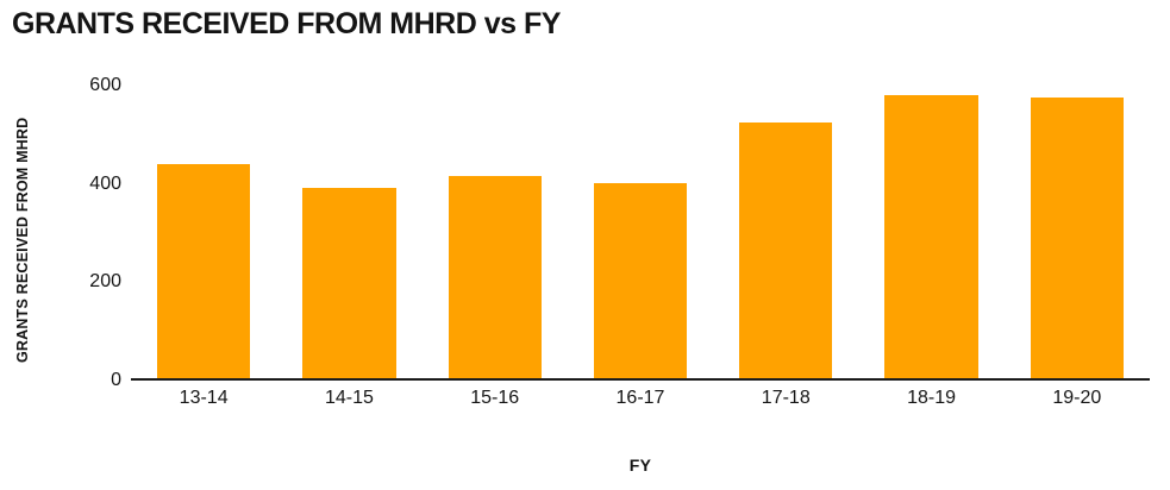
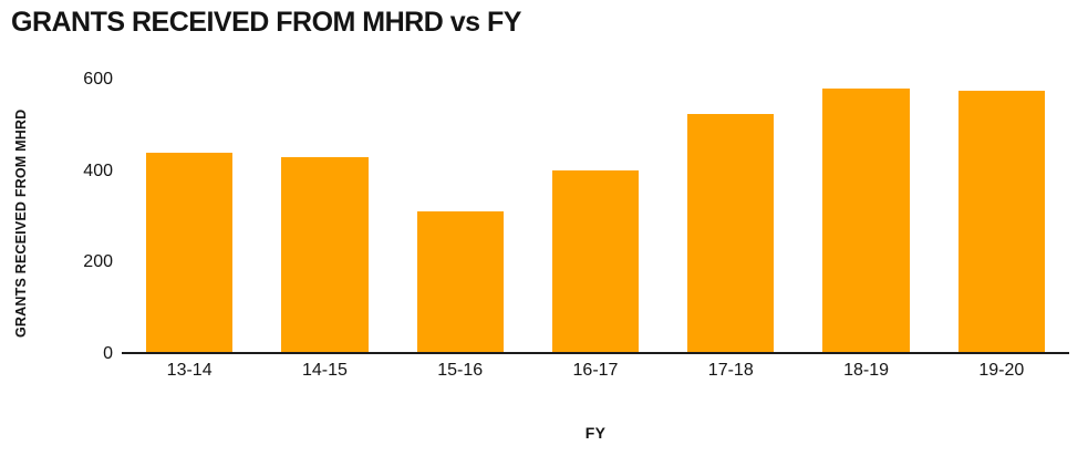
14-15: 390 -> 430
15-16: 420 -> 310
